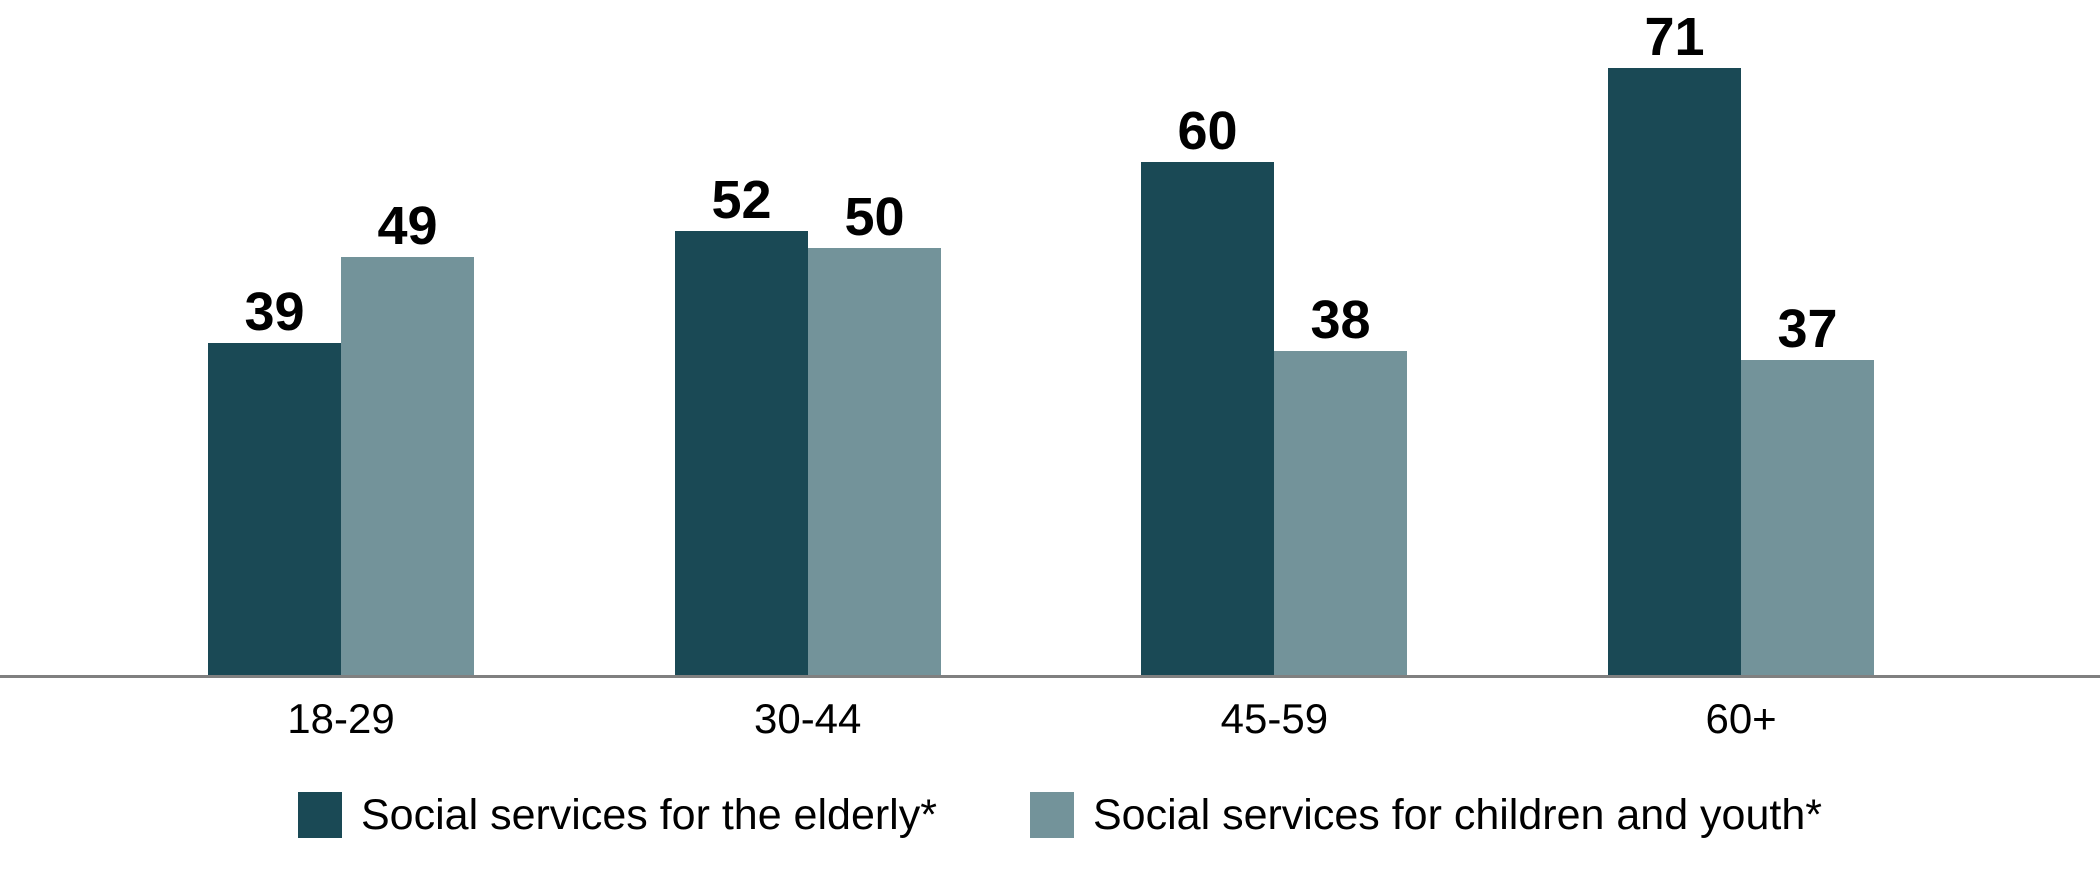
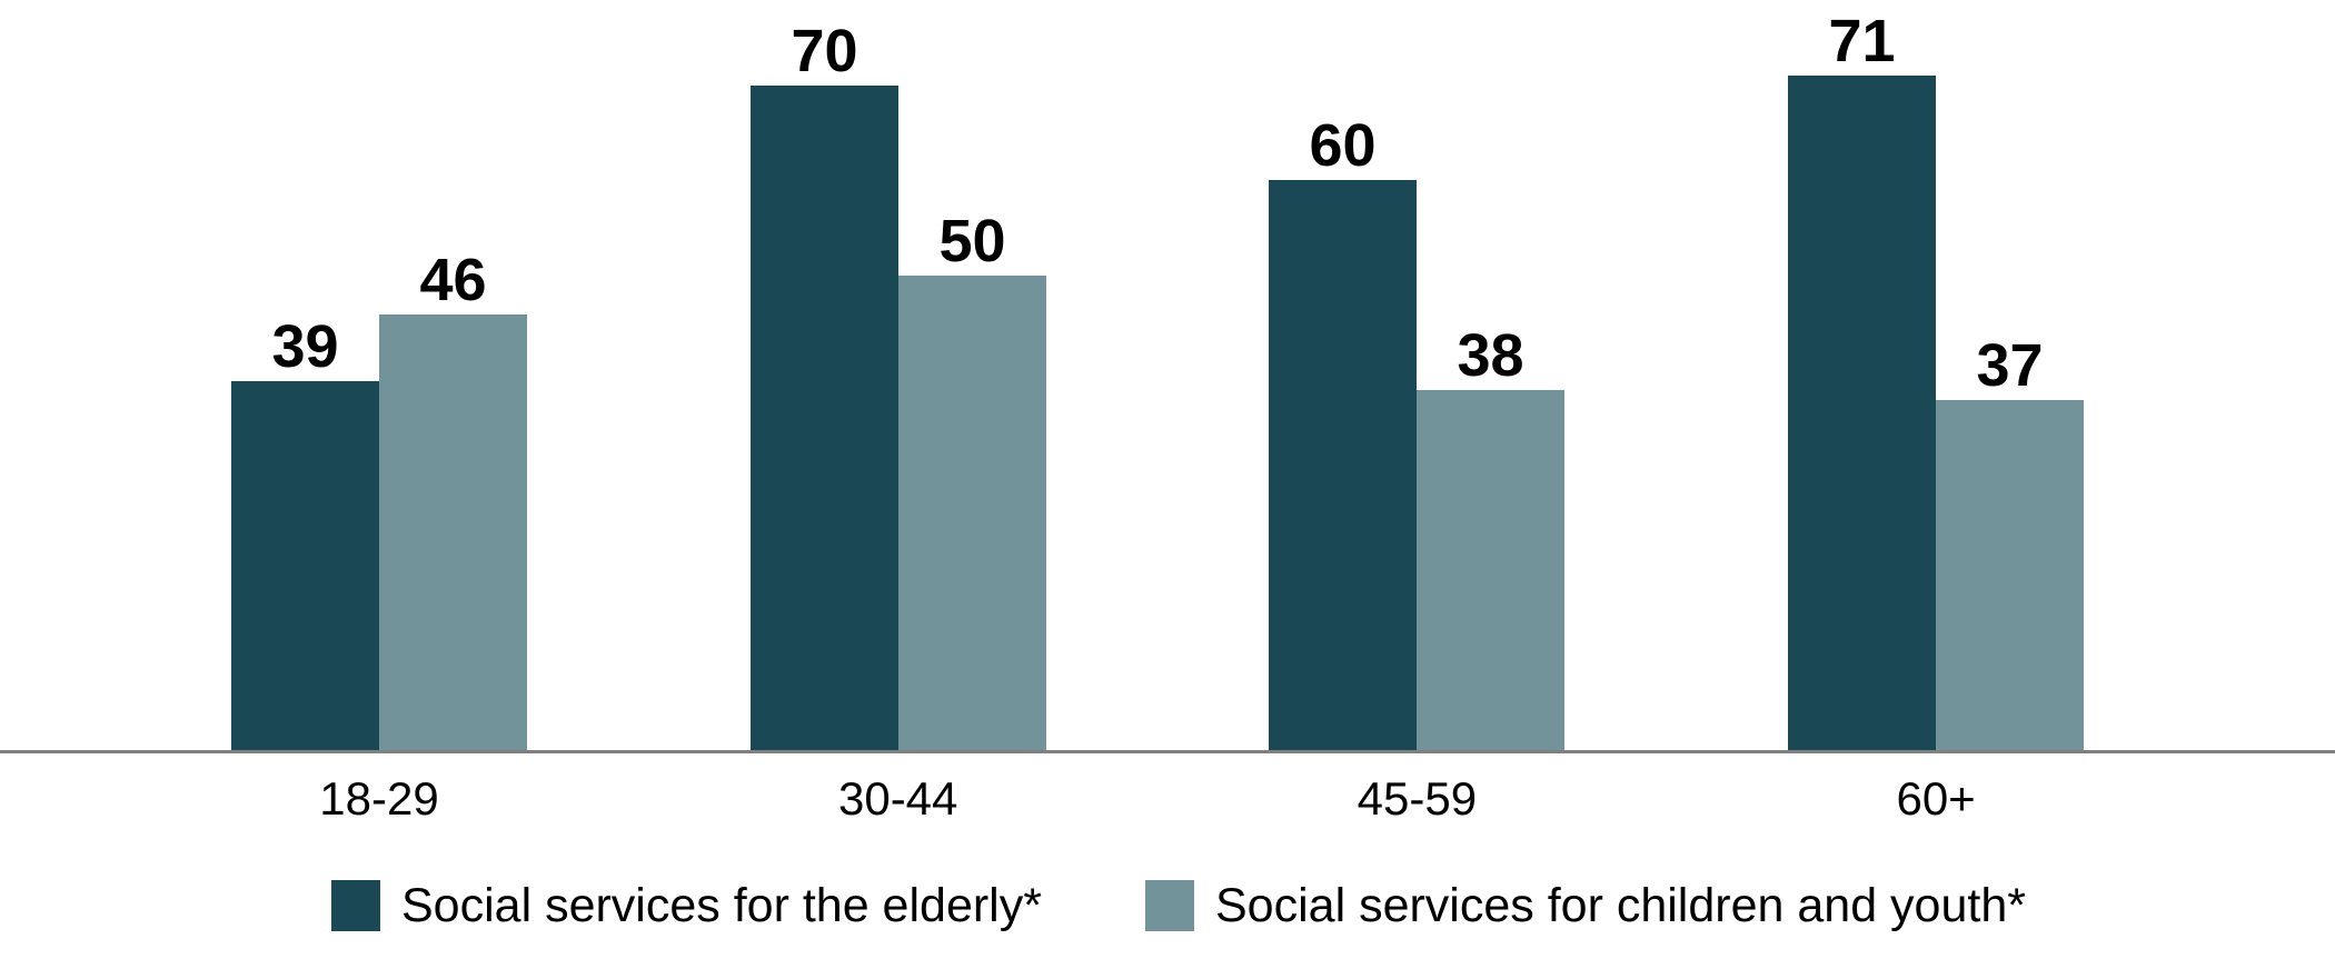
Social services for children and youth*/18-29: 49 -> 46
Social services for the elderly*/30-44: 52 -> 70
